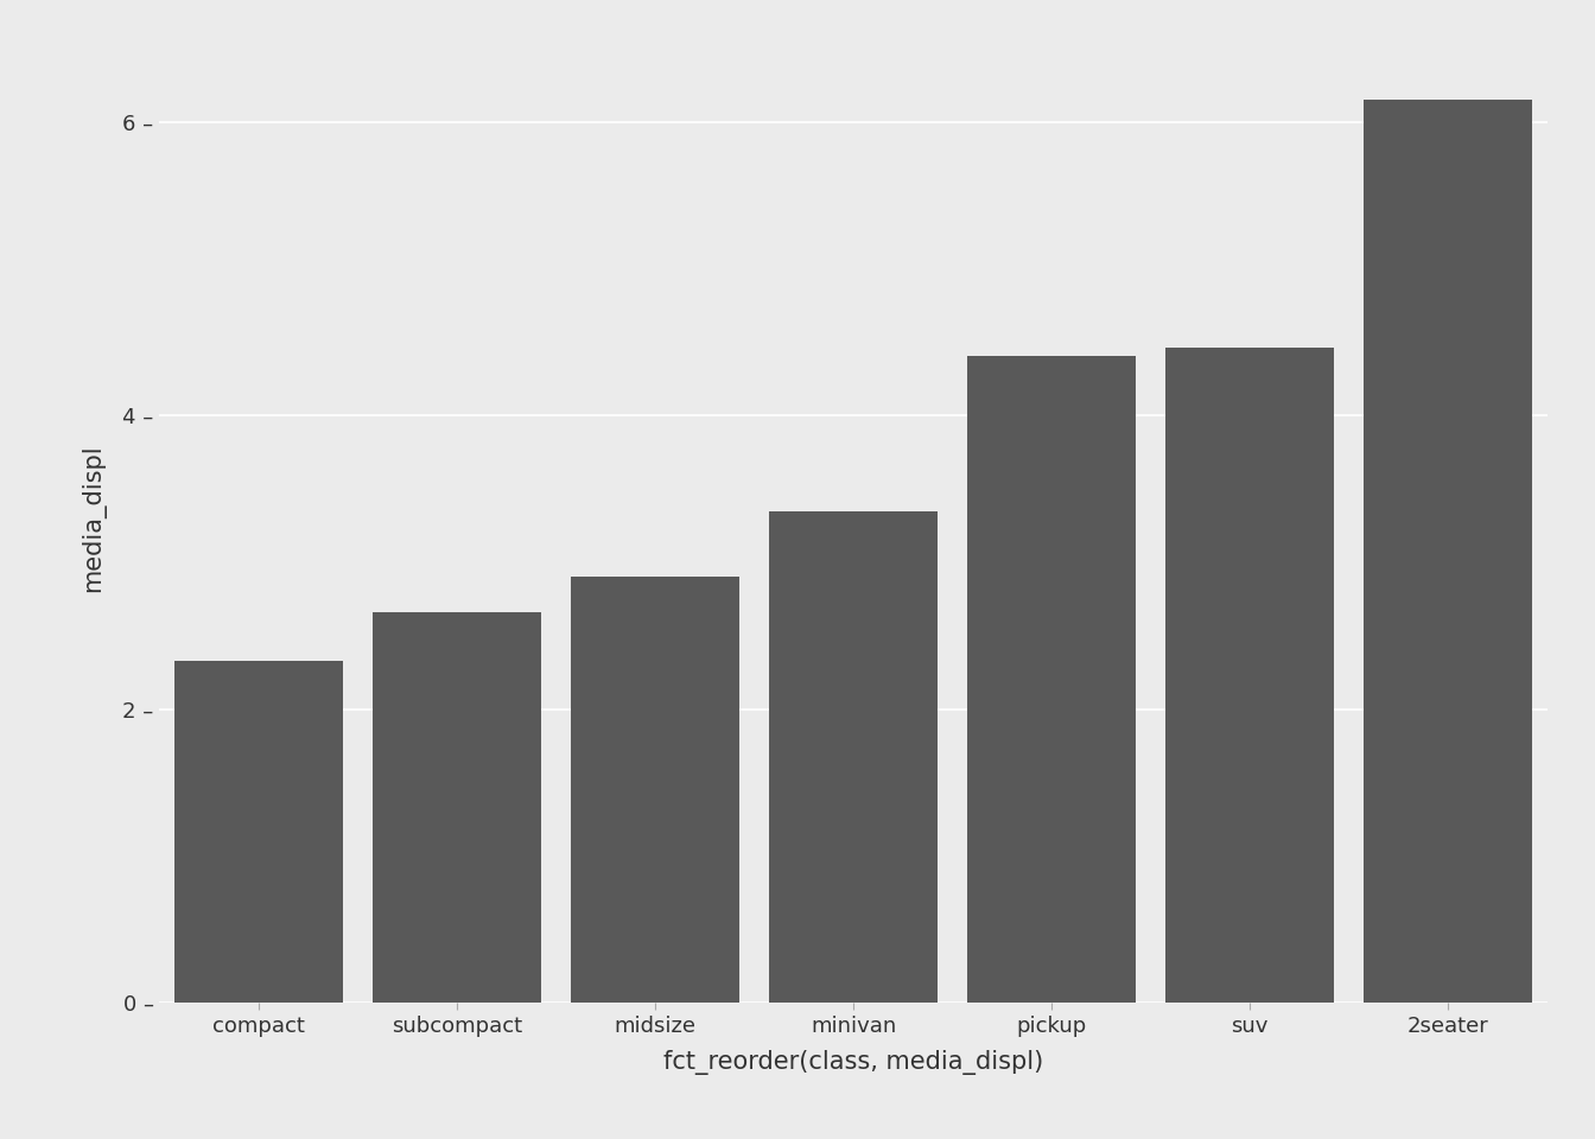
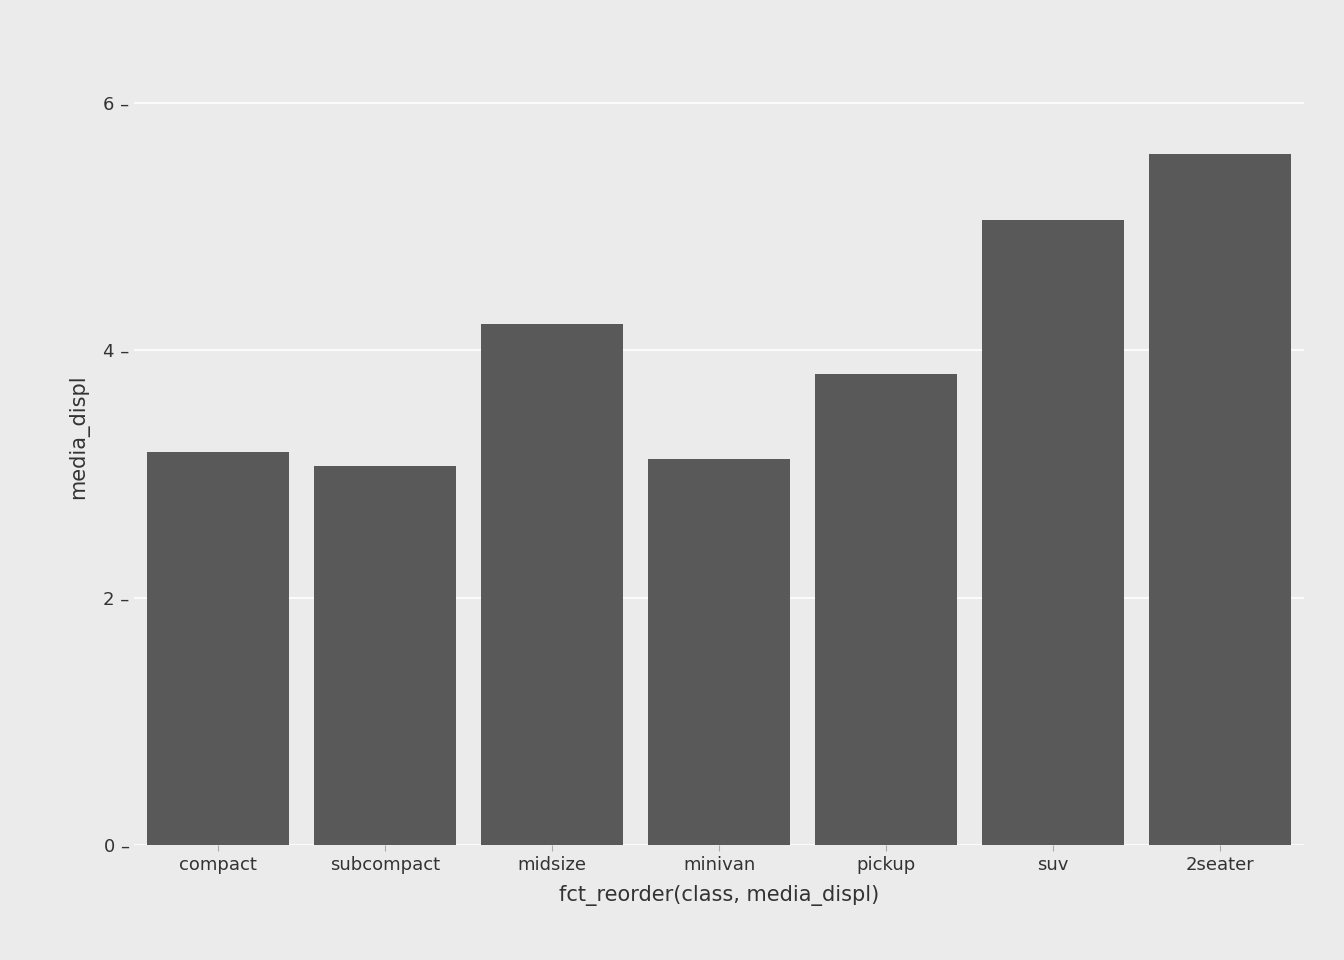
compact: 2.33 – -> 3.18 –
subcompact: 2.66 – -> 3.06 –
midsize: 2.90 – -> 4.21 –
minivan: 3.35 – -> 3.12 –
pickup: 4.41 – -> 3.81 –
suv: 4.46 – -> 5.05 –
2seater: 6.15 – -> 5.59 –
